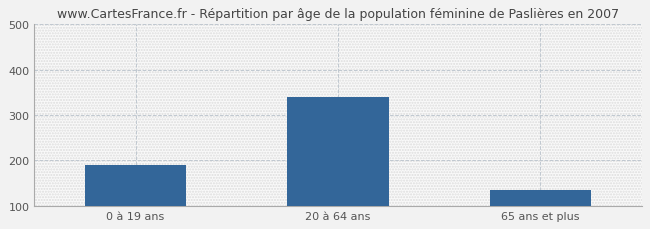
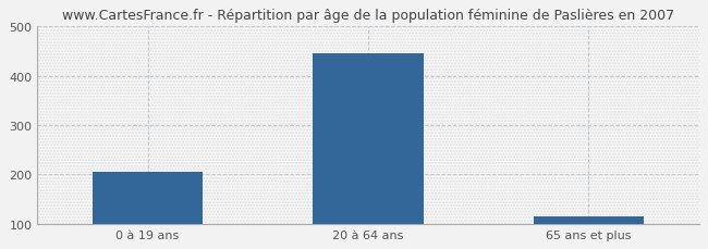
0 à 19 ans: 190 -> 205
20 à 64 ans: 340 -> 445
65 ans et plus: 135 -> 115
